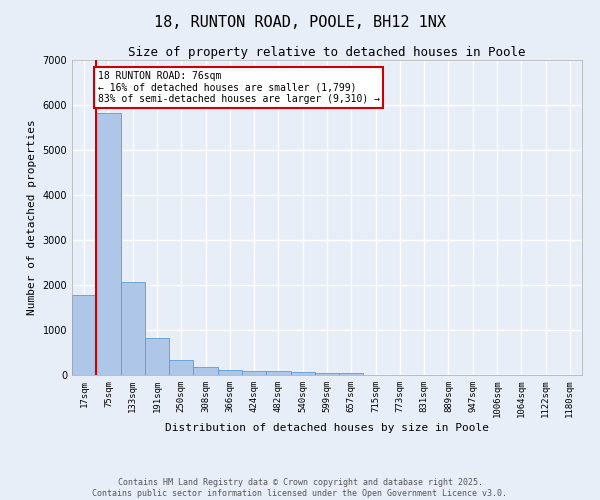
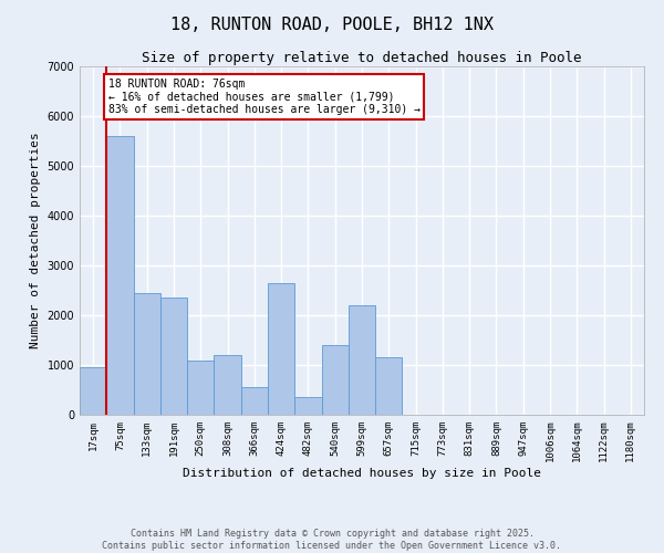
17sqm: 1780 -> 950
75sqm: 5820 -> 5600
133sqm: 2070 -> 2450
191sqm: 820 -> 2350
250sqm: 340 -> 1100
308sqm: 180 -> 1200
366sqm: 120 -> 550
424sqm: 100 -> 2650
482sqm: 80 -> 350
540sqm: 60 -> 1400
599sqm: 50 -> 2200
657sqm: 40 -> 1150
